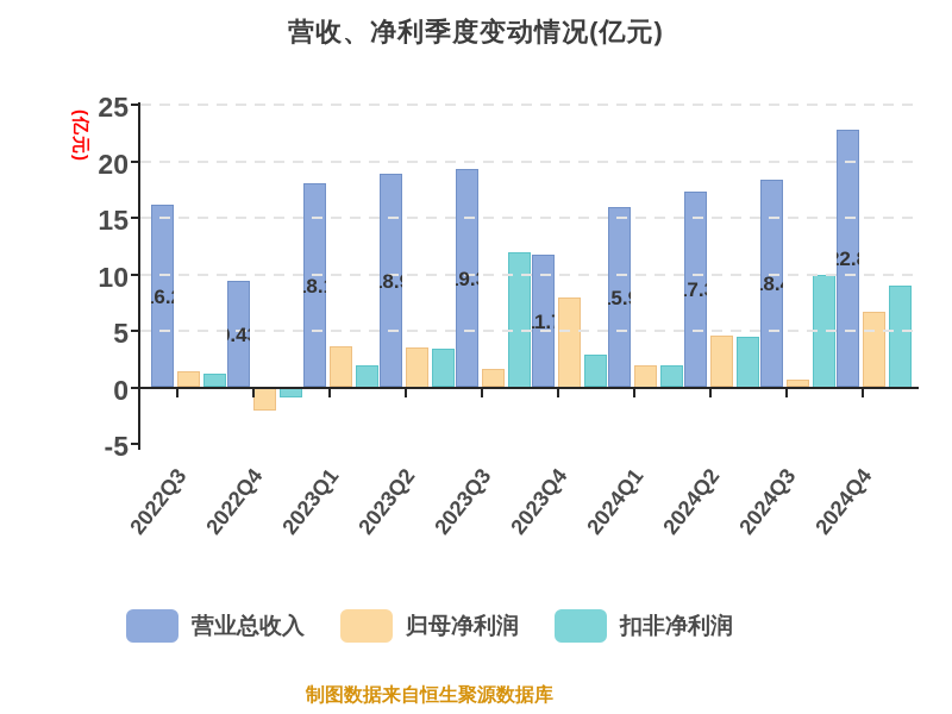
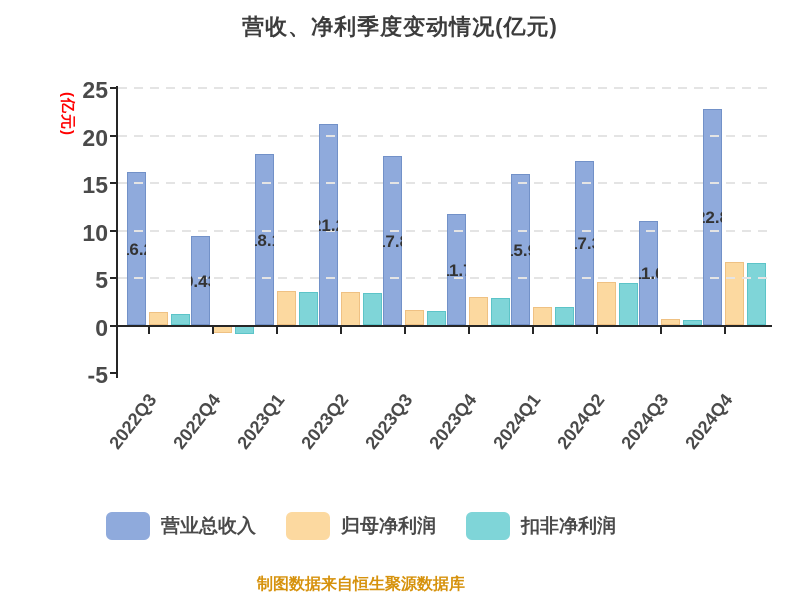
归母净利润/2022Q4: -2 -> -1
扣非净利润/2023Q1: 2 -> 4
营业总收入/2023Q2: 18.9 -> 21.2
营业总收入/2023Q3: 19.3 -> 17.8
扣非净利润/2023Q3: 12 -> 2
归母净利润/2023Q4: 8 -> 3
营业总收入/2024Q3: 18.4 -> 11.0
扣非净利润/2024Q3: 10 -> 1
扣非净利润/2024Q4: 9 -> 7
